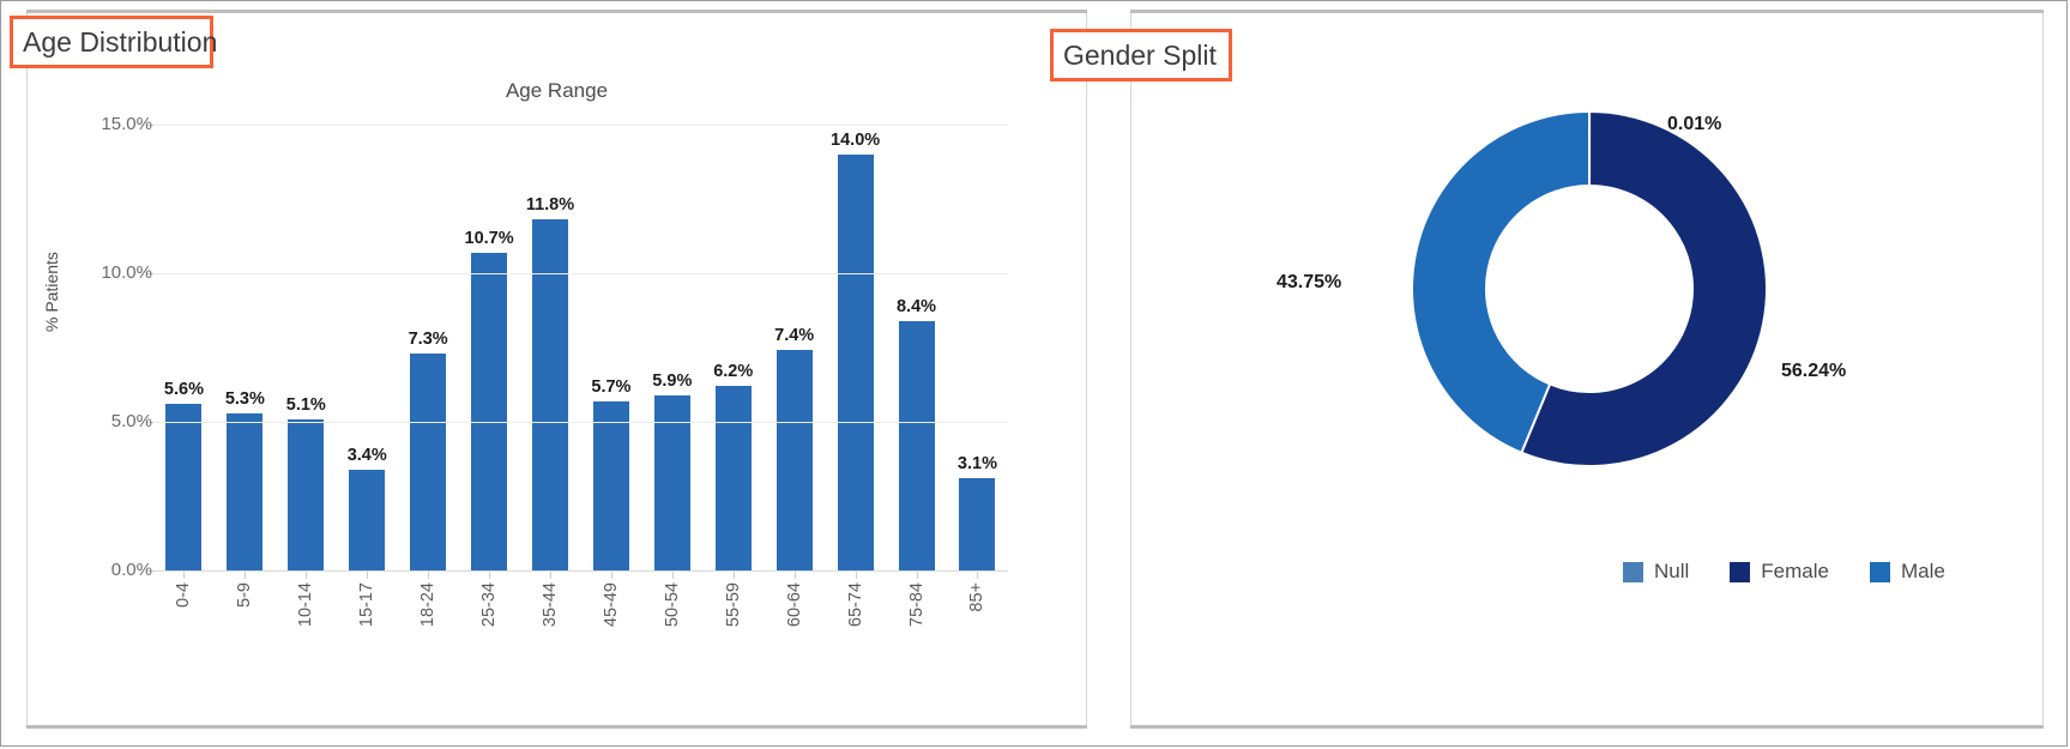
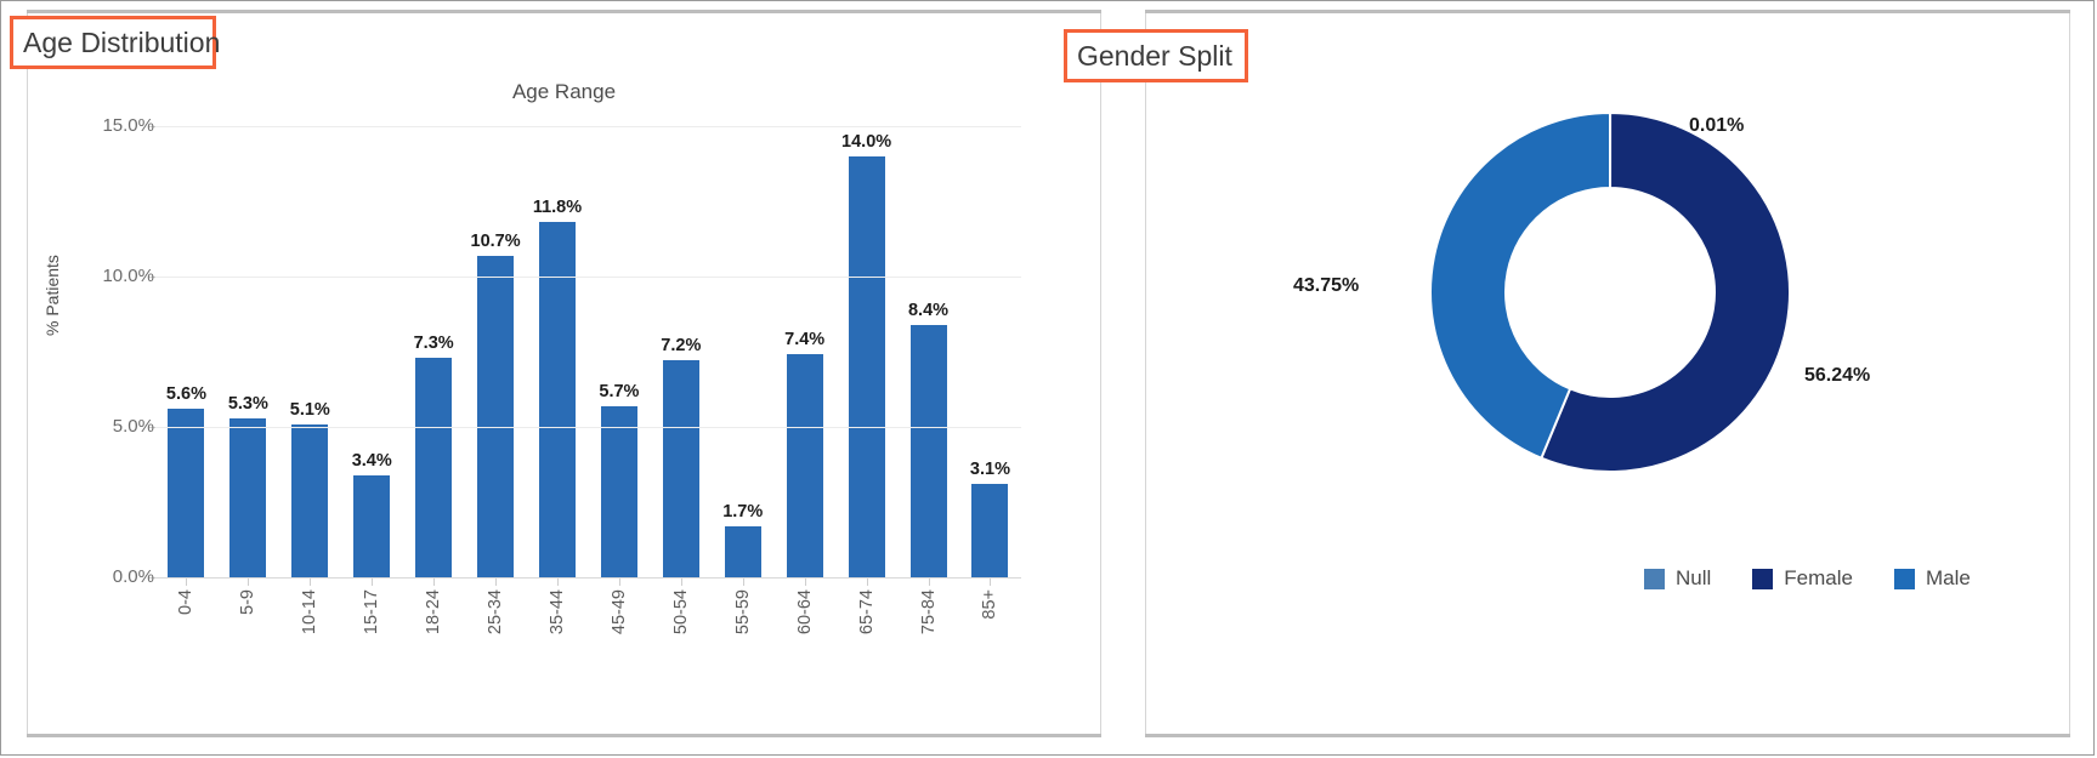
Age Range/50-54: 5.9% -> 7.2%
Age Range/55-59: 6.2% -> 1.7%
